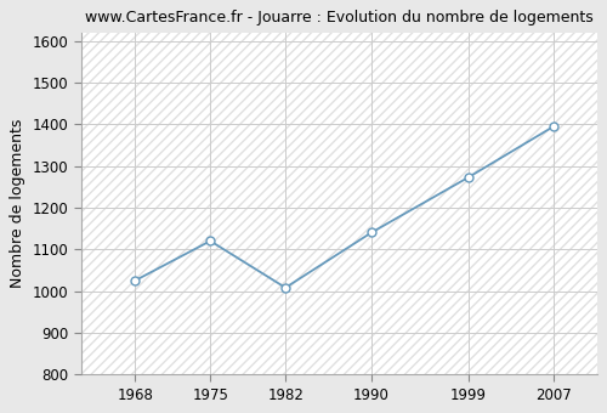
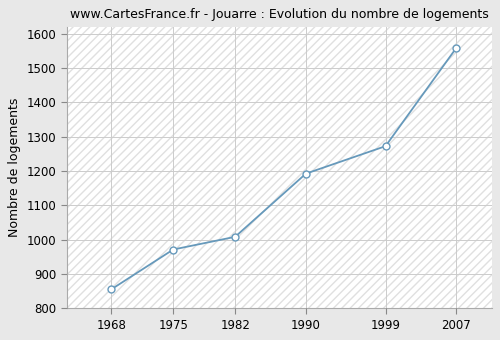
1968: 1025 -> 855
1975: 1120 -> 971
1990: 1140 -> 1192
2007: 1395 -> 1558
